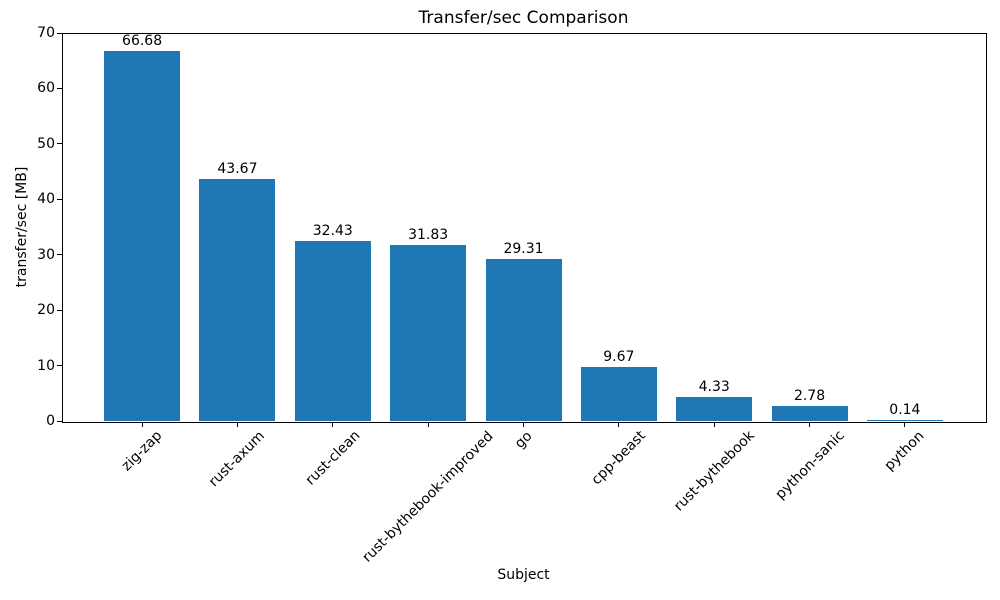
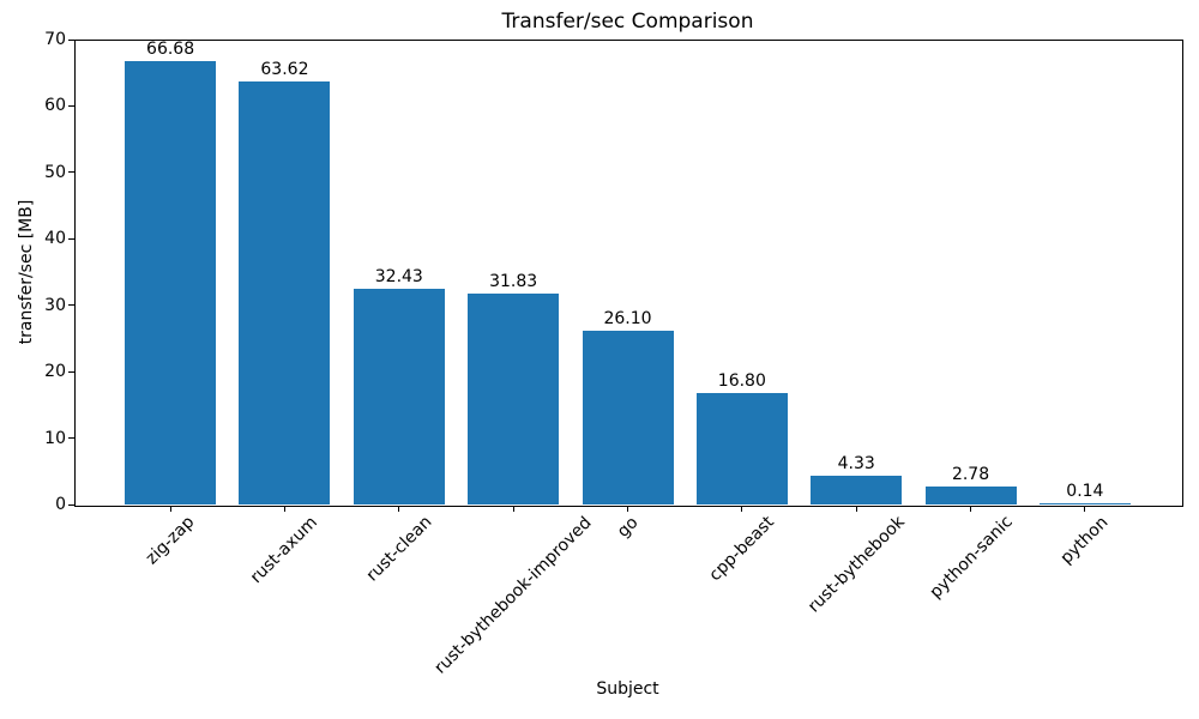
rust-axum: 43.67 -> 63.62
go: 29.31 -> 26.10
cpp-beast: 9.67 -> 16.80
